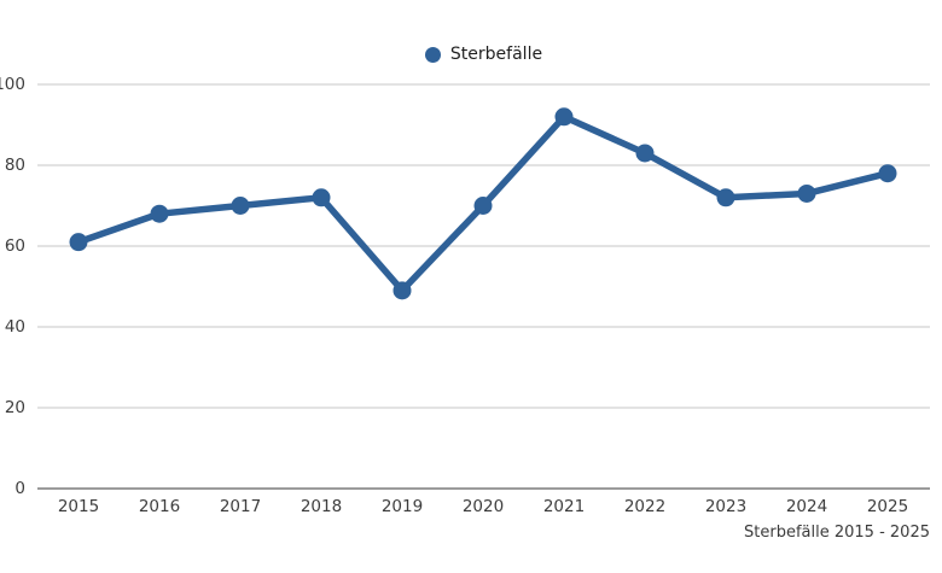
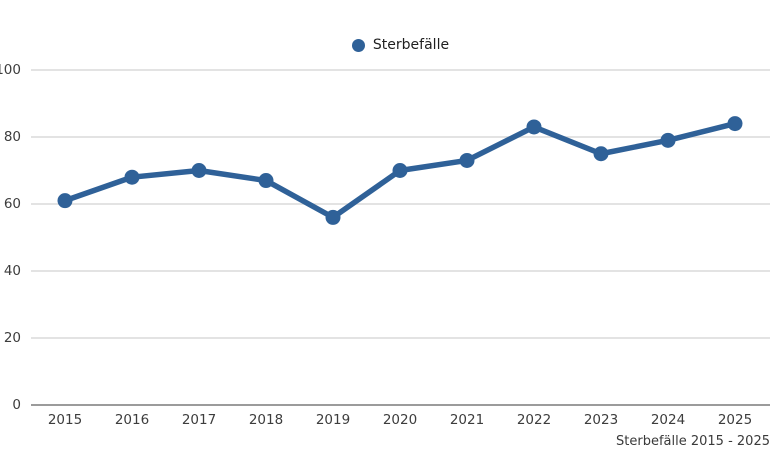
2018: 72 -> 67
2019: 49 -> 56
2021: 92 -> 73
2023: 72 -> 75
2024: 73 -> 79
2025: 78 -> 84
